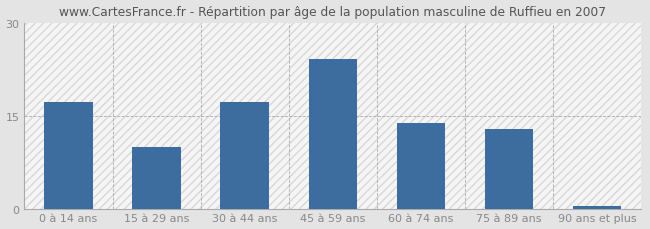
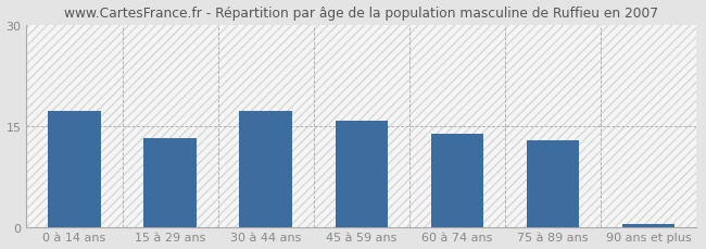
15 à 29 ans: 10.0 -> 13.2
45 à 59 ans: 24.2 -> 15.8
